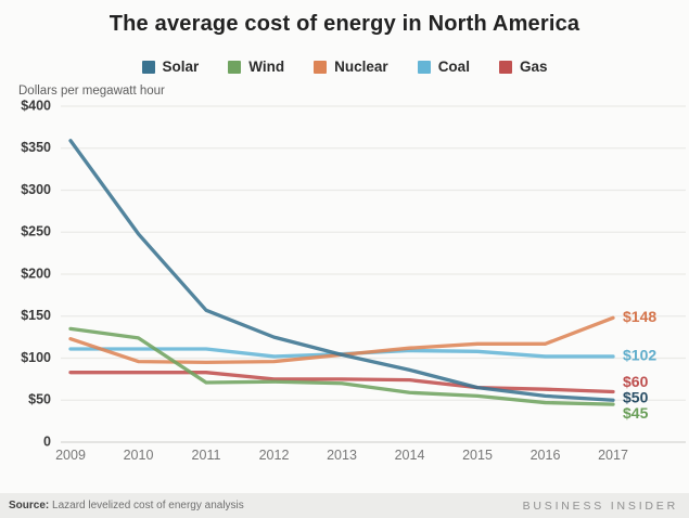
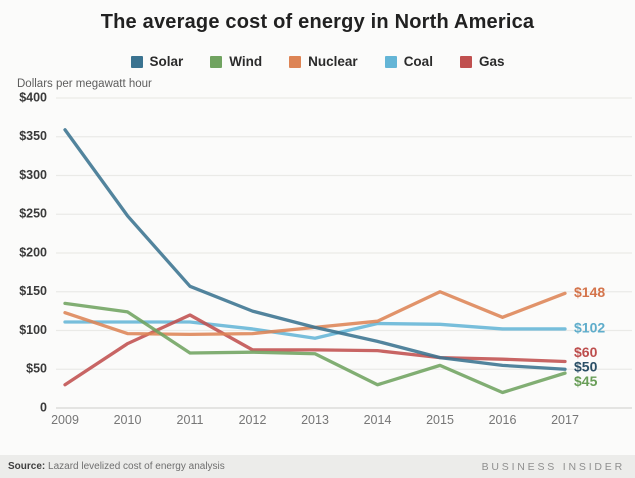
Gas/2009: $80 -> $30
Gas/2011: $80 -> $120
Coal/2013: $100 -> $90
Wind/2014: $60 -> $30
Nuclear/2015: $120 -> $150
Wind/2016: $50 -> $20
